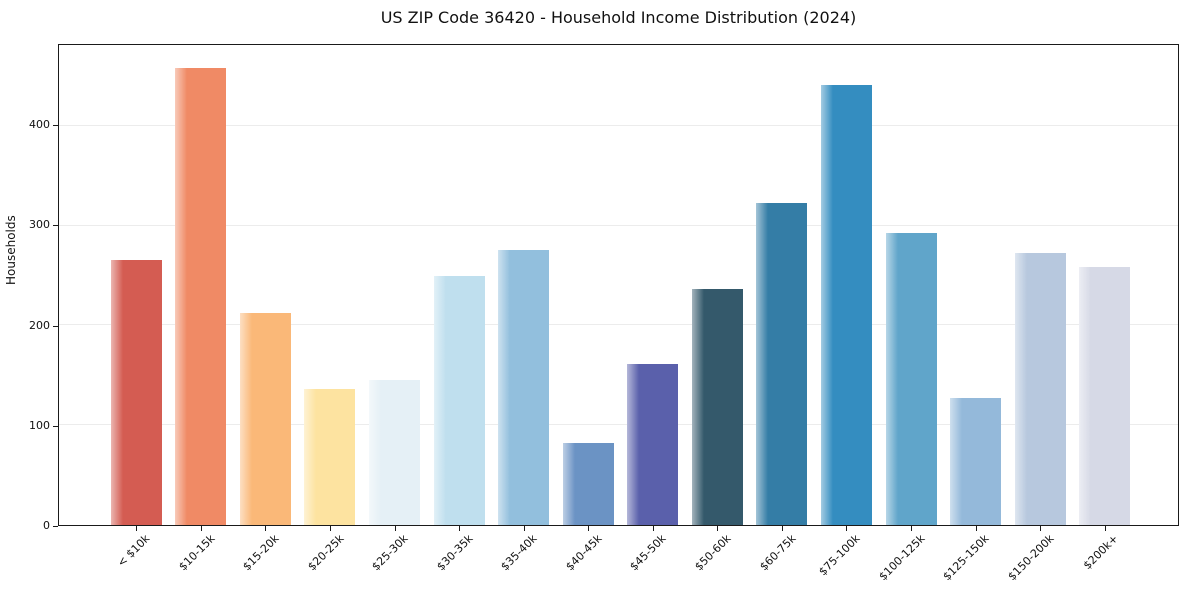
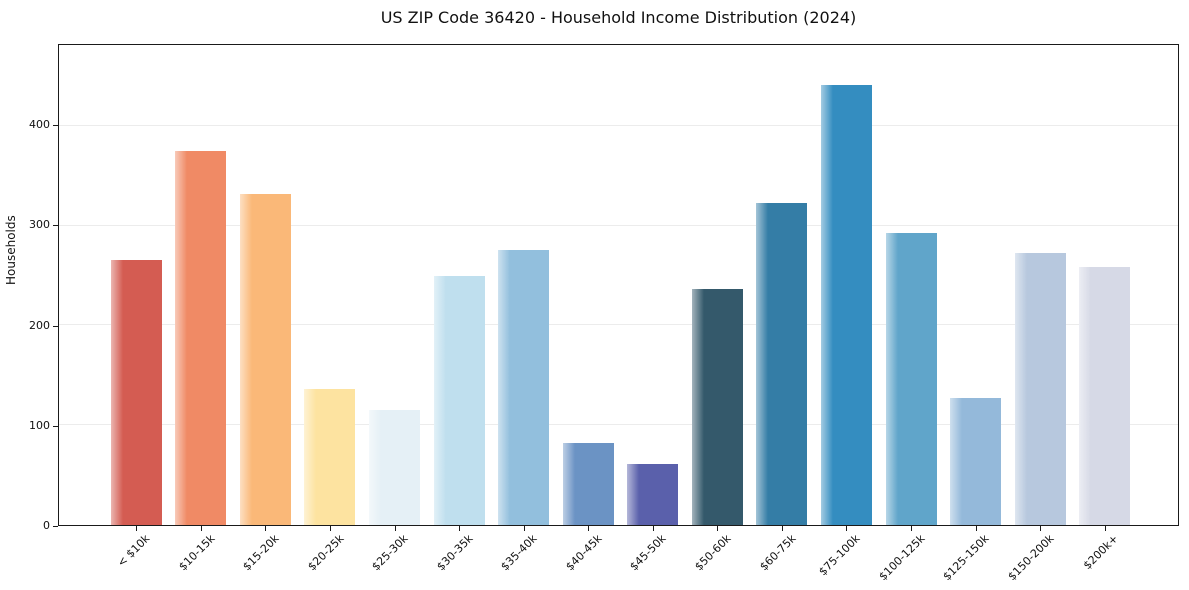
$10-15k: 458 -> 375
$15-20k: 212 -> 332
$25-30k: 145 -> 115
$45-50k: 161 -> 61
